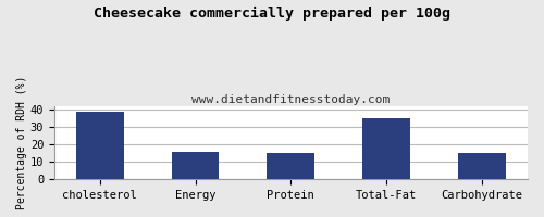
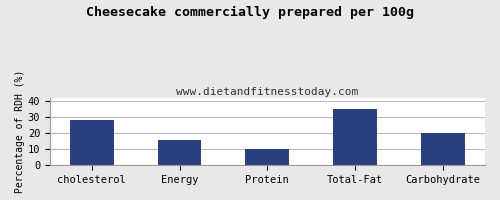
cholesterol: 39 -> 28
Protein: 15 -> 10
Carbohydrate: 15 -> 20
